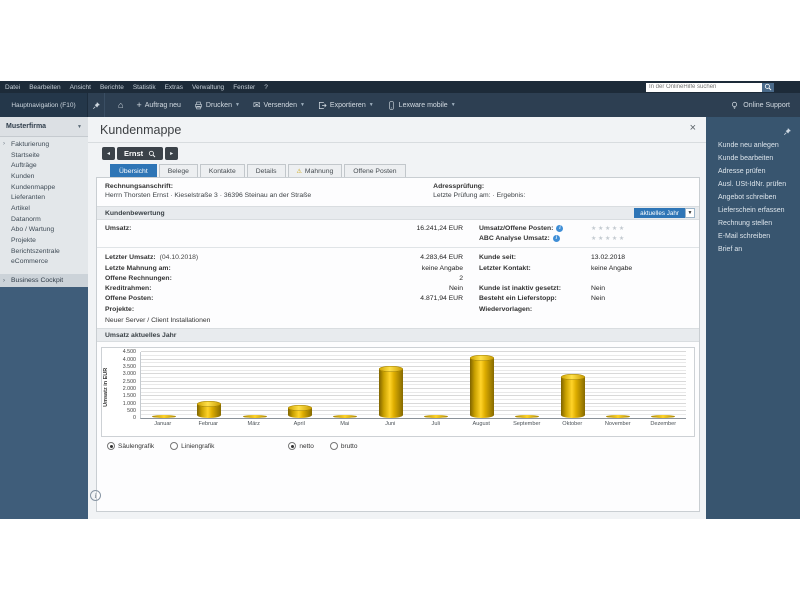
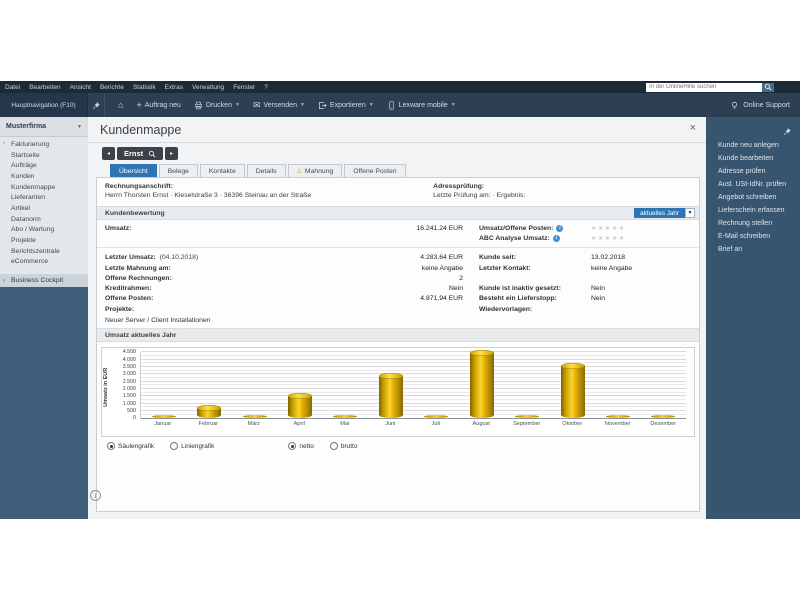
Februar: 1000 -> 700
April: 700 -> 1600
Juni: 3400 -> 2900
August: 4100 -> 4400
Oktober: 2800 -> 3600
